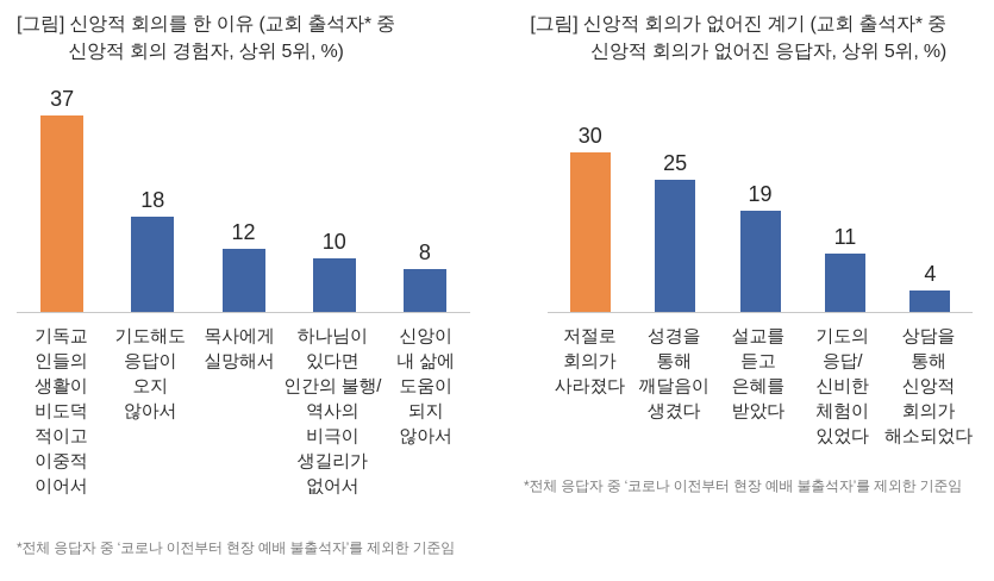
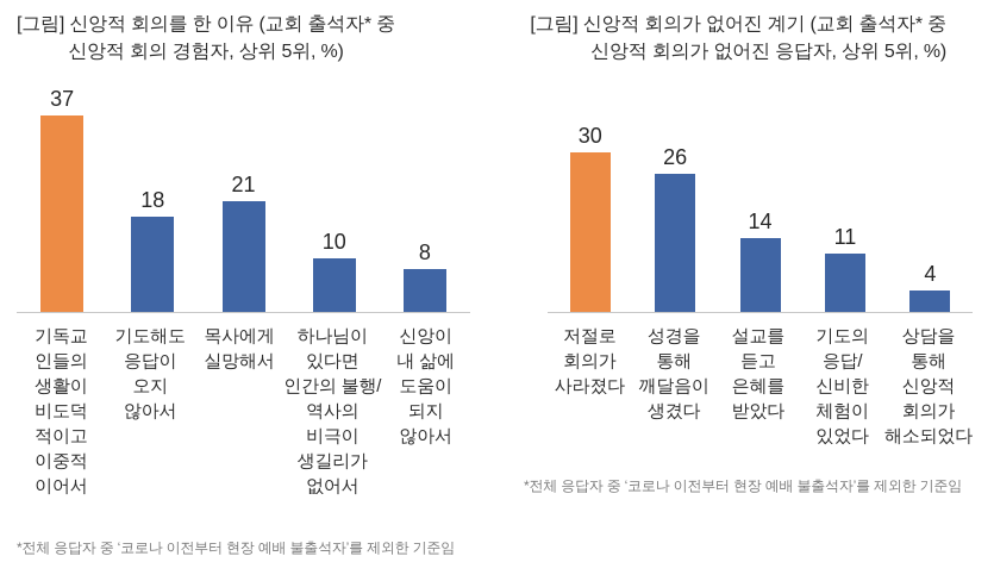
[그림] 신앙적 회의를 한 이유 (교회 출석자* 중 신앙적 회의 경험자, 상위 5위, %)/목사에게 실망해서: 12 -> 21
[그림] 신앙적 회의가 없어진 계기 (교회 출석자* 중 신앙적 회의가 없어진 응답자, 상위 5위, %)/성경을 통해 깨달음이 생겼다: 25 -> 26
[그림] 신앙적 회의가 없어진 계기 (교회 출석자* 중 신앙적 회의가 없어진 응답자, 상위 5위, %)/설교를 듣고 은혜를 받았다: 19 -> 14
